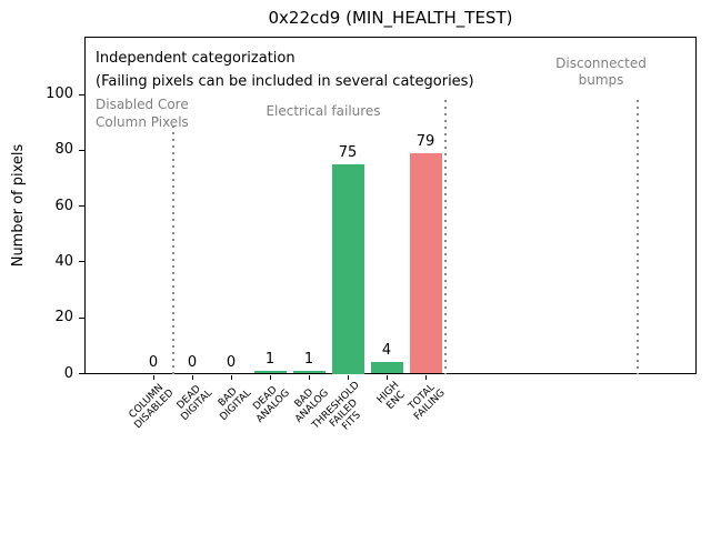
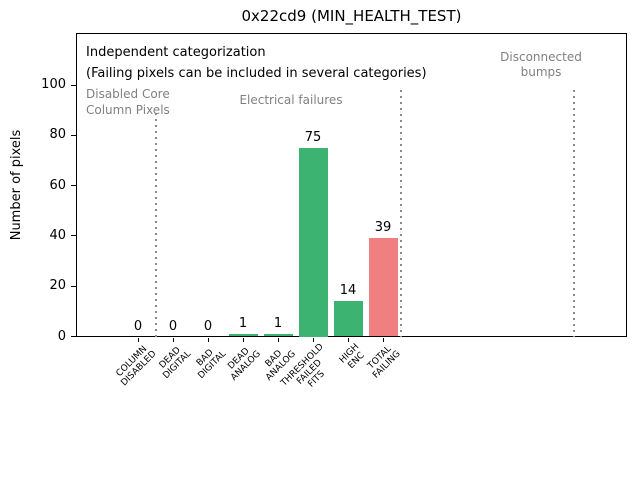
HIGH ENC: 4 -> 14
TOTAL FAILING: 79 -> 39
